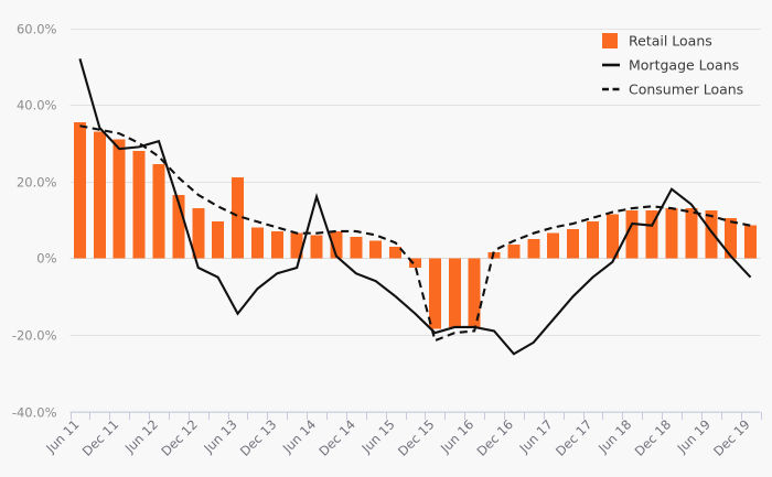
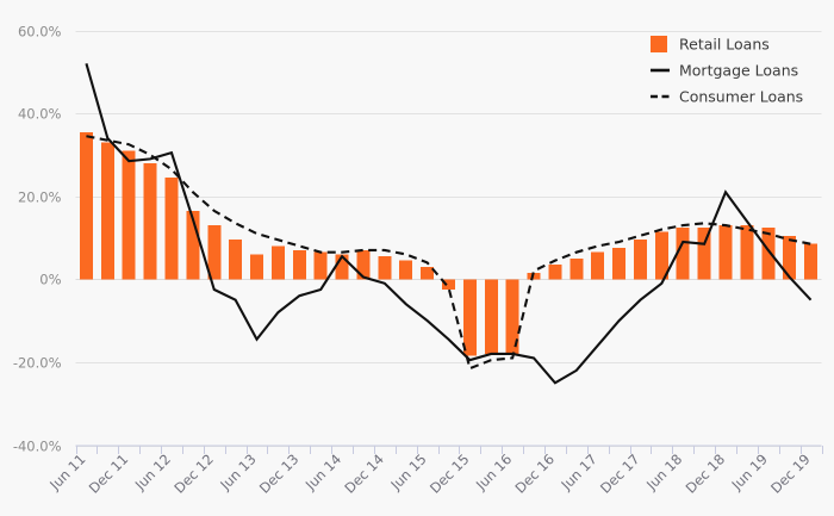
Retail Loans/Jun 13: 21% -> 6%
Mortgage Loans/Jun 14: 16% -> 6%
Mortgage Loans/Dec 14: -4% -> -1%
Mortgage Loans/Dec 18: 18% -> 21%
